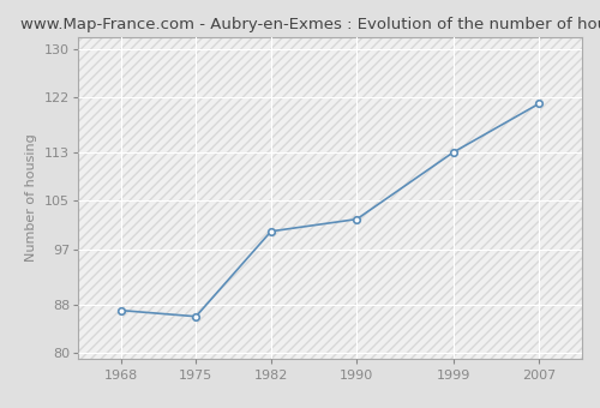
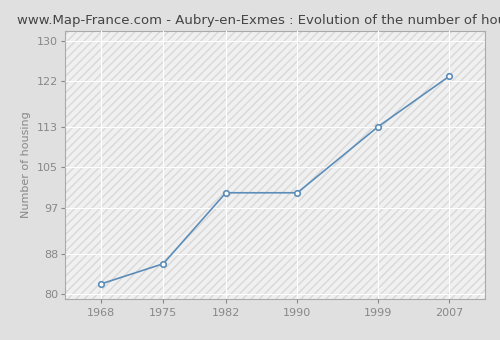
1968: 87 -> 82
1990: 102 -> 100
2007: 121 -> 123
